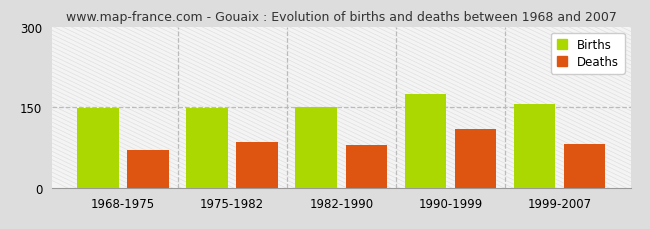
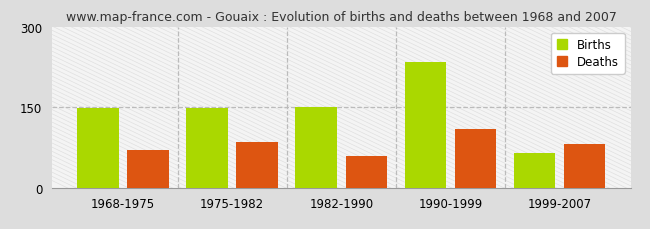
Deaths/1982-1990: 80 -> 58
Births/1990-1999: 175 -> 234
Births/1999-2007: 156 -> 64
